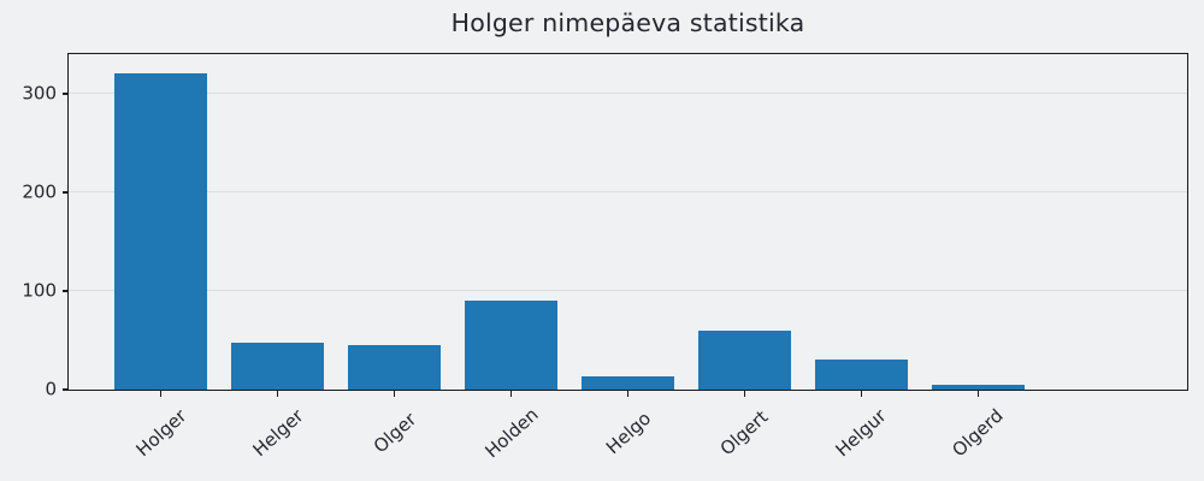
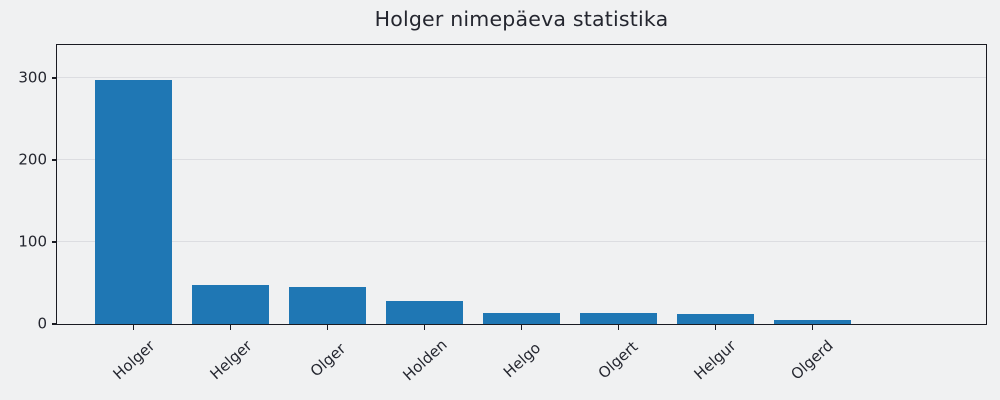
Holger: 320 -> 300
Holden: 90 -> 30
Olgert: 60 -> 10
Helgur: 30 -> 10
